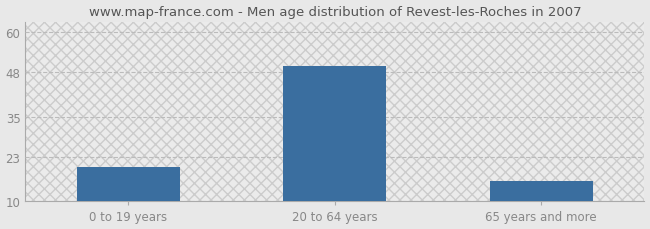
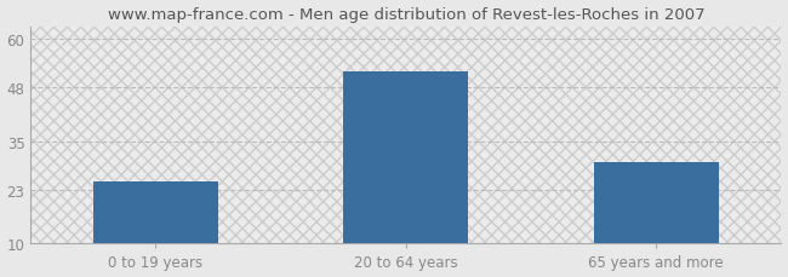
0 to 19 years: 20 -> 25
20 to 64 years: 50 -> 52
65 years and more: 16 -> 30
